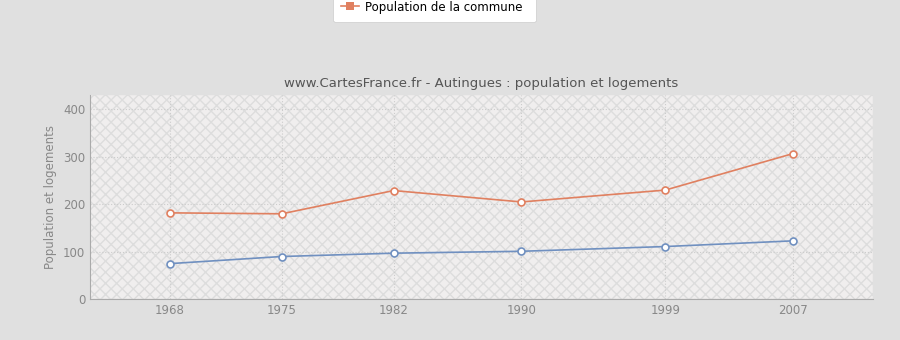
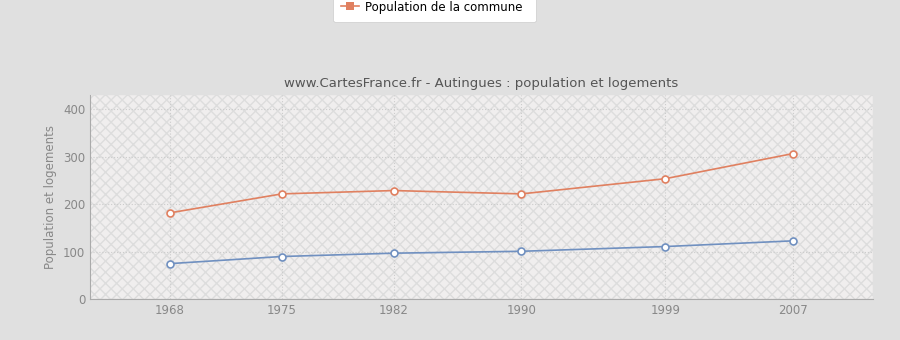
Population de la commune/1975: 180 -> 222
Population de la commune/1990: 205 -> 222
Population de la commune/1999: 230 -> 254
